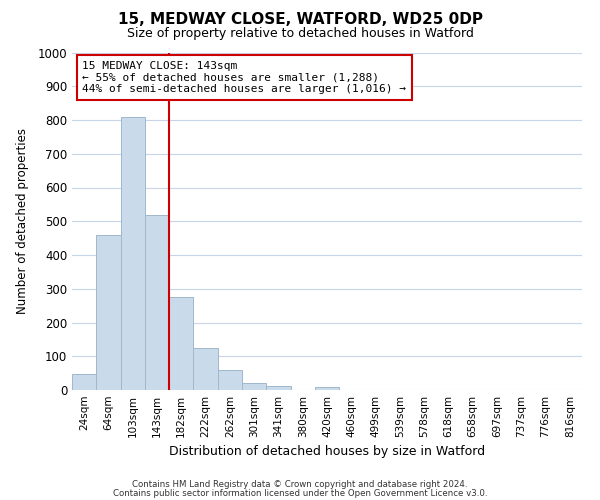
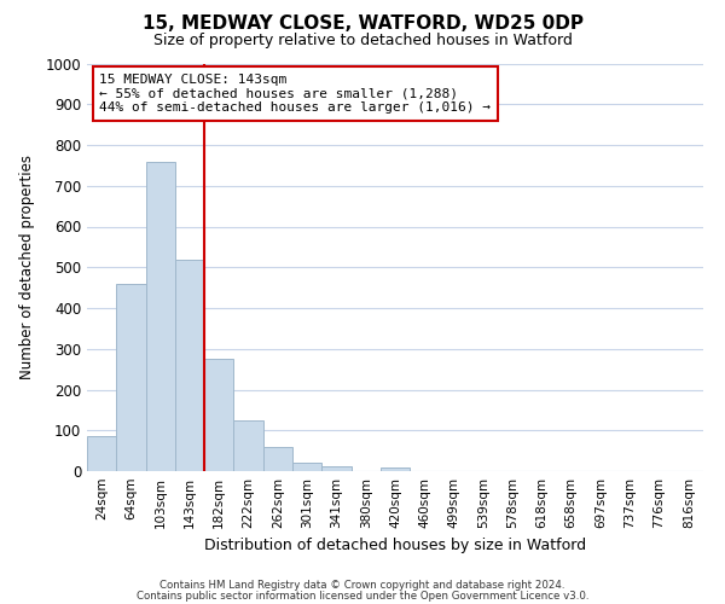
24sqm: 47 -> 85
103sqm: 810 -> 760
